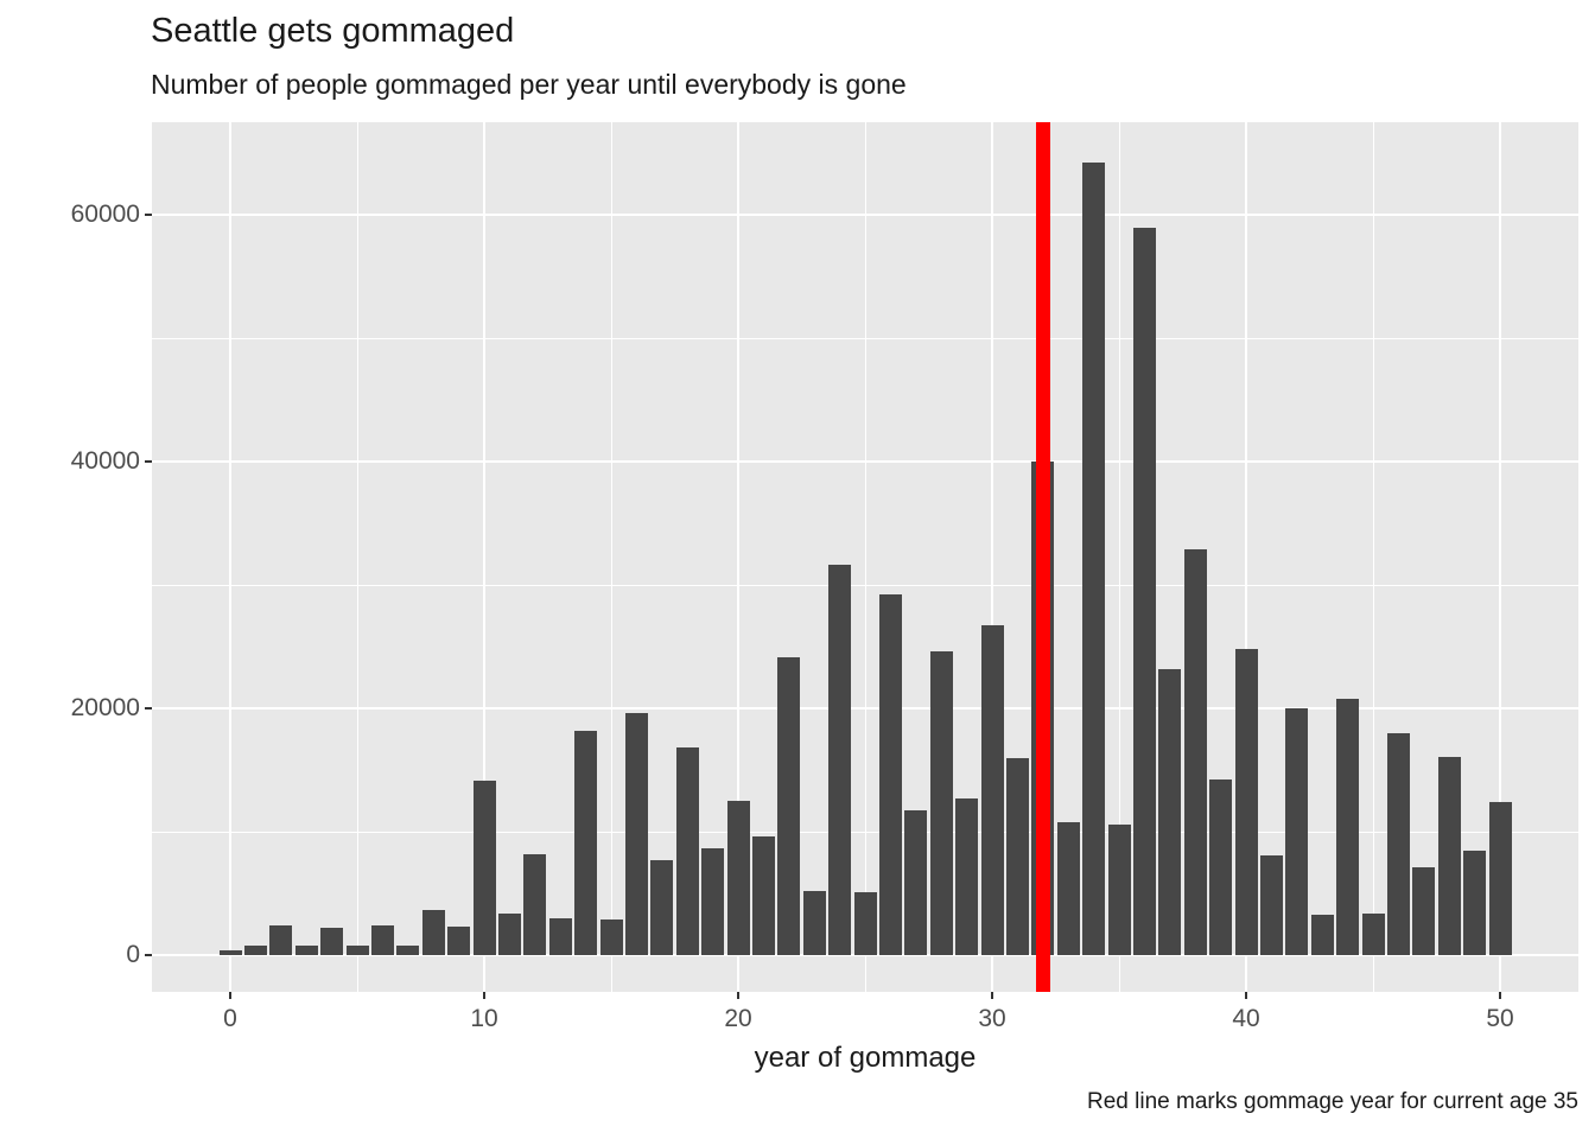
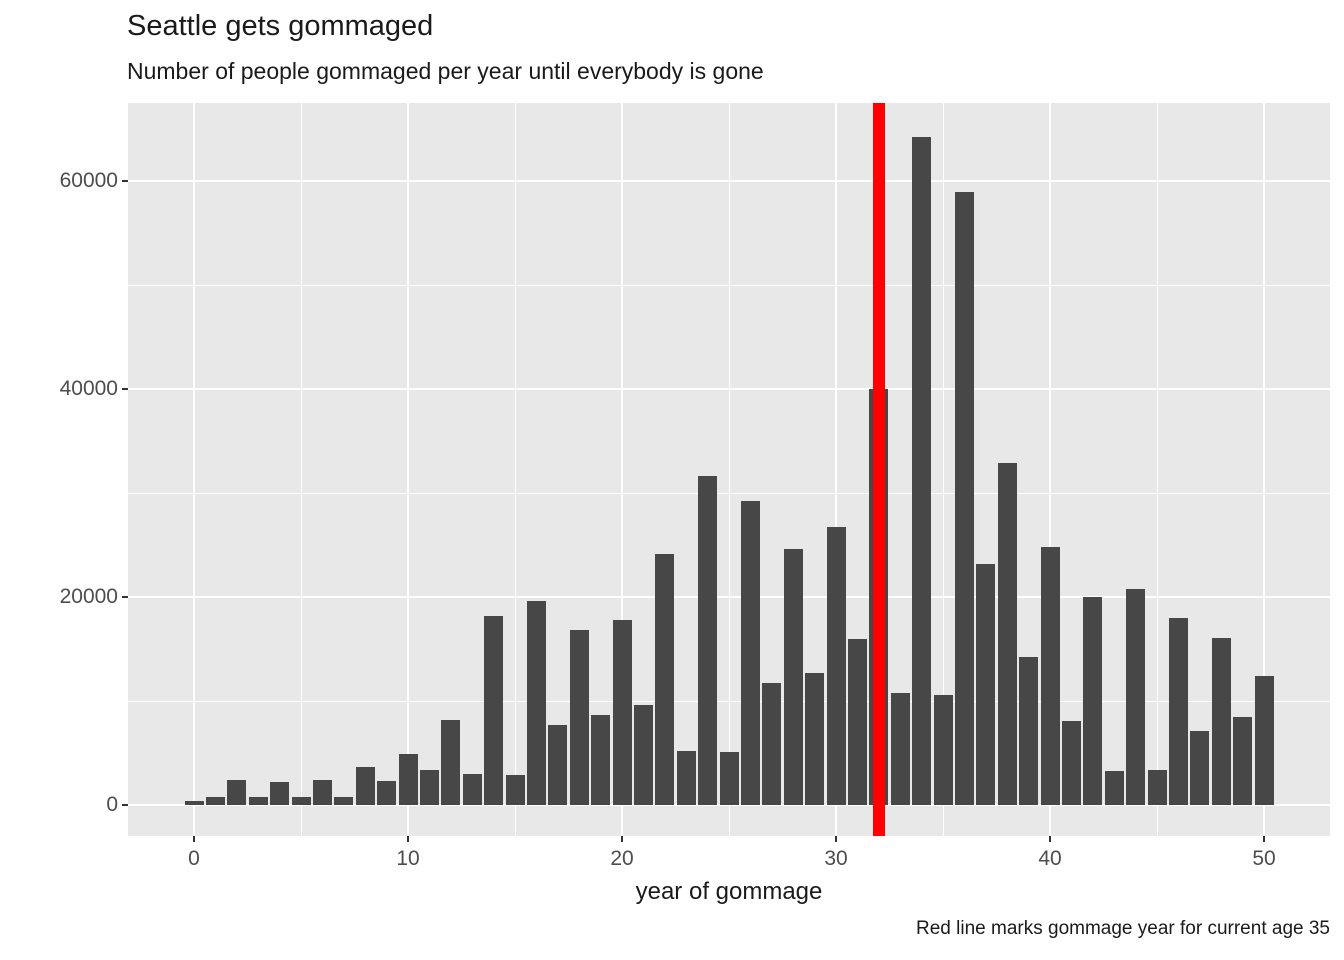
10: 14100 -> 4900
20: 12500 -> 17800
